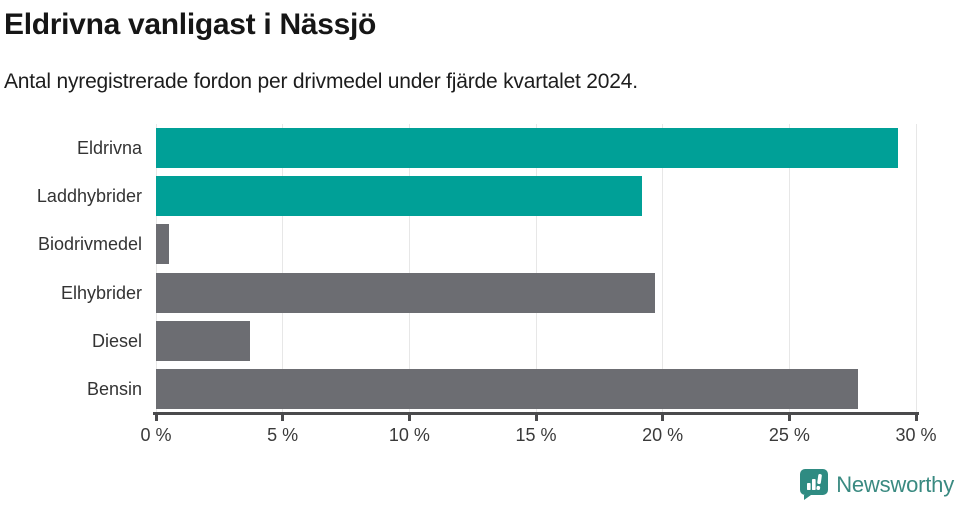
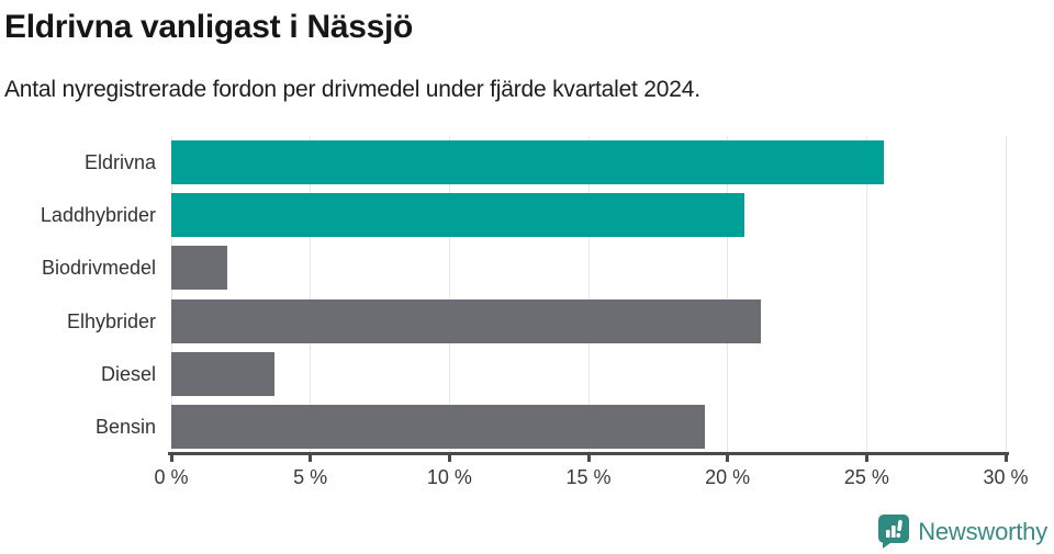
Eldrivna: 29.3% -> 25.6%
Laddhybrider: 19.2% -> 20.6%
Biodrivmedel: 0.5% -> 2.0%
Elhybrider: 19.7% -> 21.2%
Bensin: 27.7% -> 19.2%
